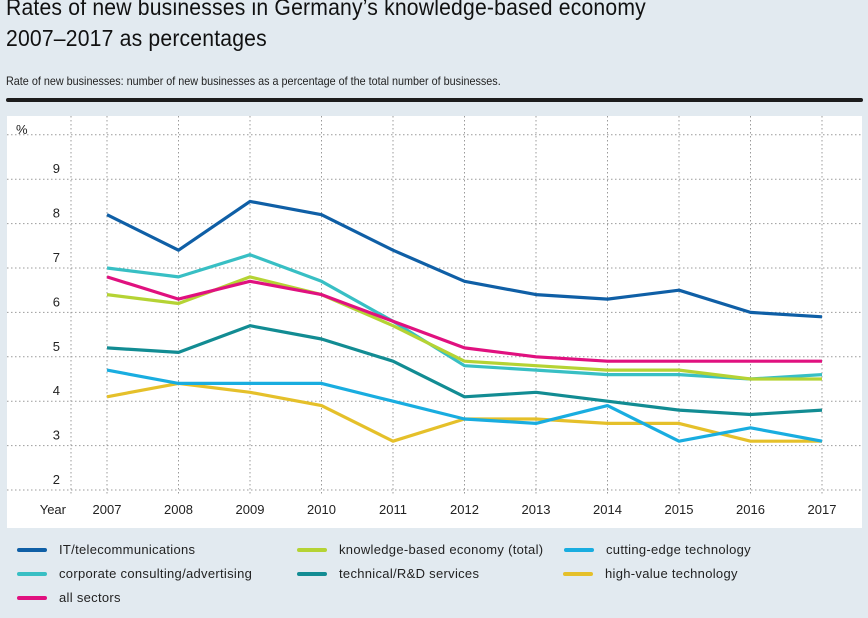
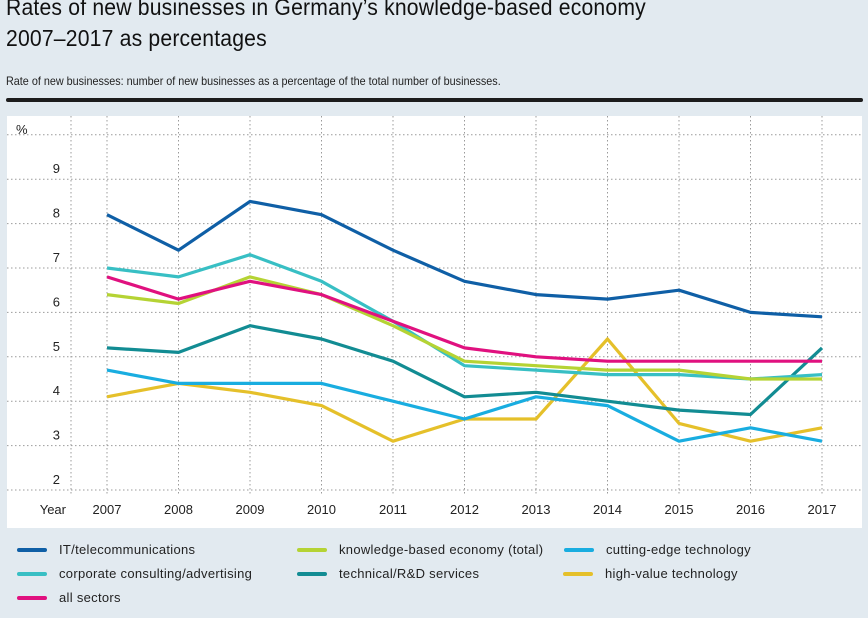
cutting-edge technology/2013: 3.5 -> 4.1
high-value technology/2014: 3.5 -> 5.4
technical/R&D services/2017: 3.8 -> 5.2
high-value technology/2017: 3.1 -> 3.4
